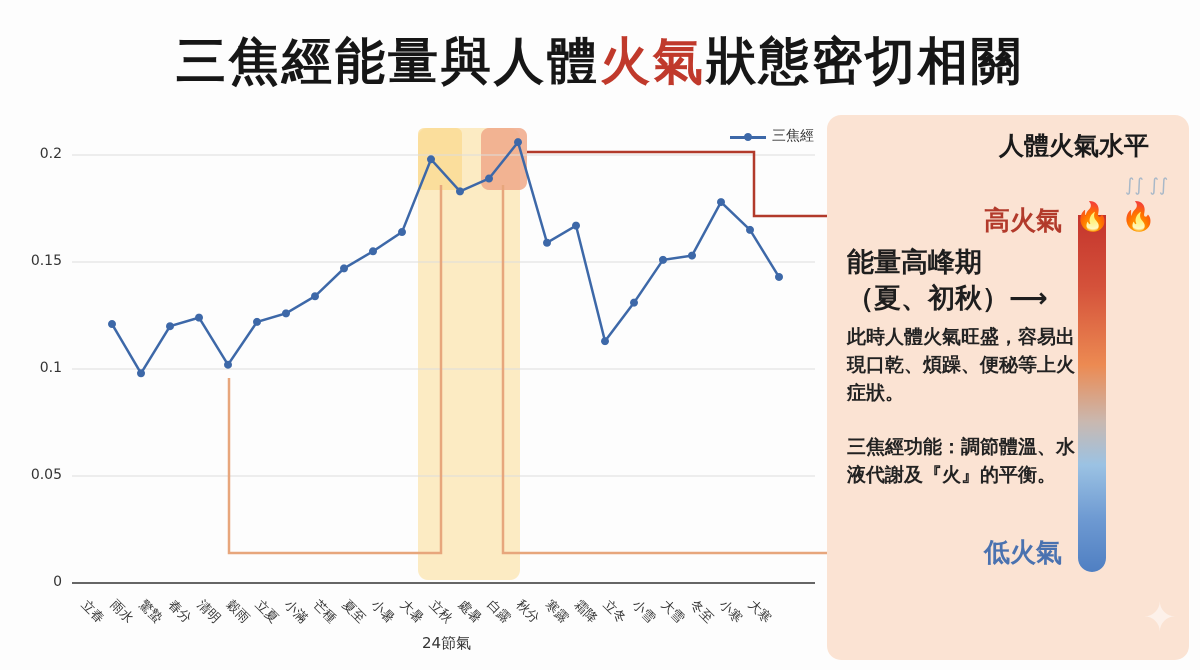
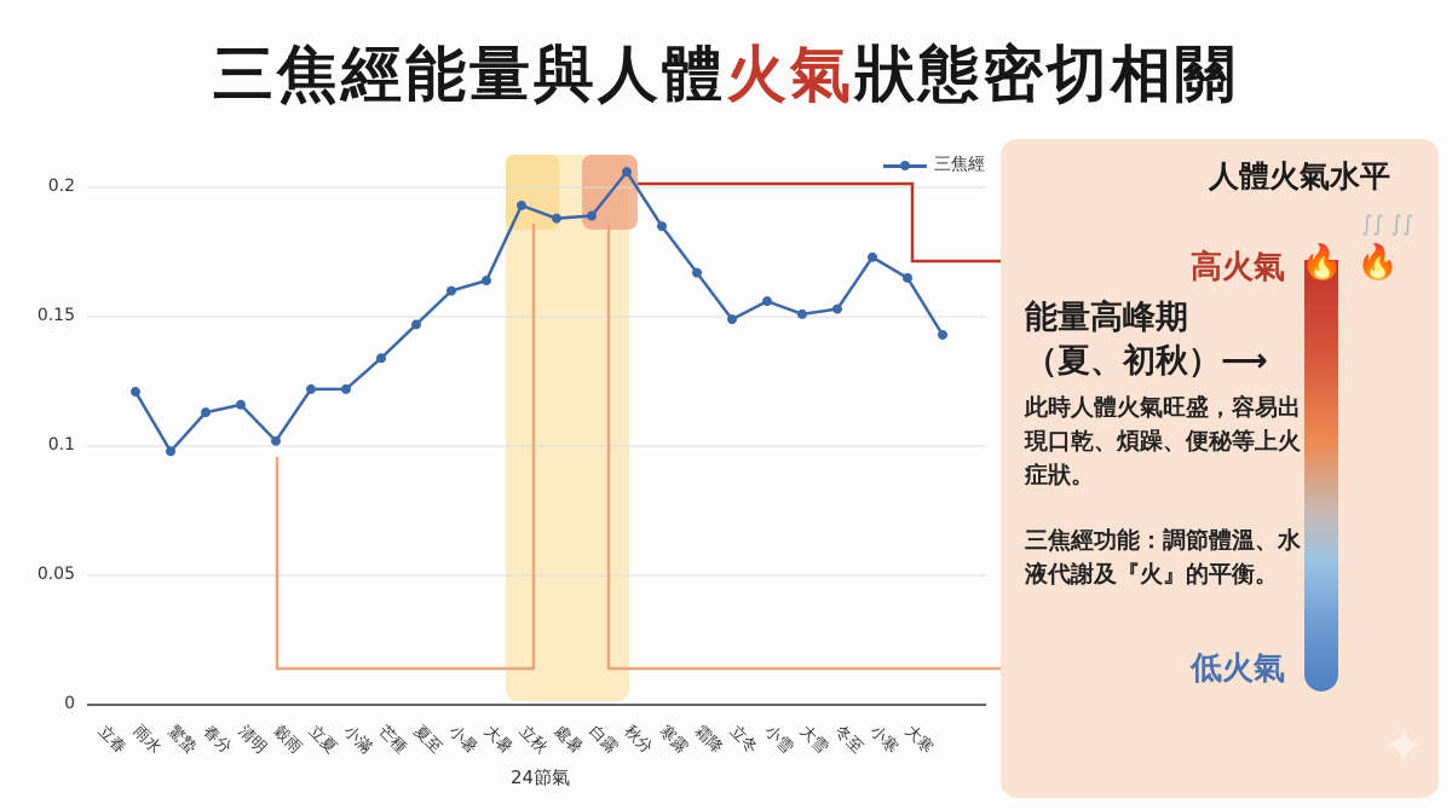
驚蟄: 0.120 -> 0.113
春分: 0.124 -> 0.116
立夏: 0.126 -> 0.122
夏至: 0.155 -> 0.160
大暑: 0.198 -> 0.193
立秋: 0.183 -> 0.188
秋分: 0.159 -> 0.185
霜降: 0.113 -> 0.149
立冬: 0.131 -> 0.156
冬至: 0.178 -> 0.173
